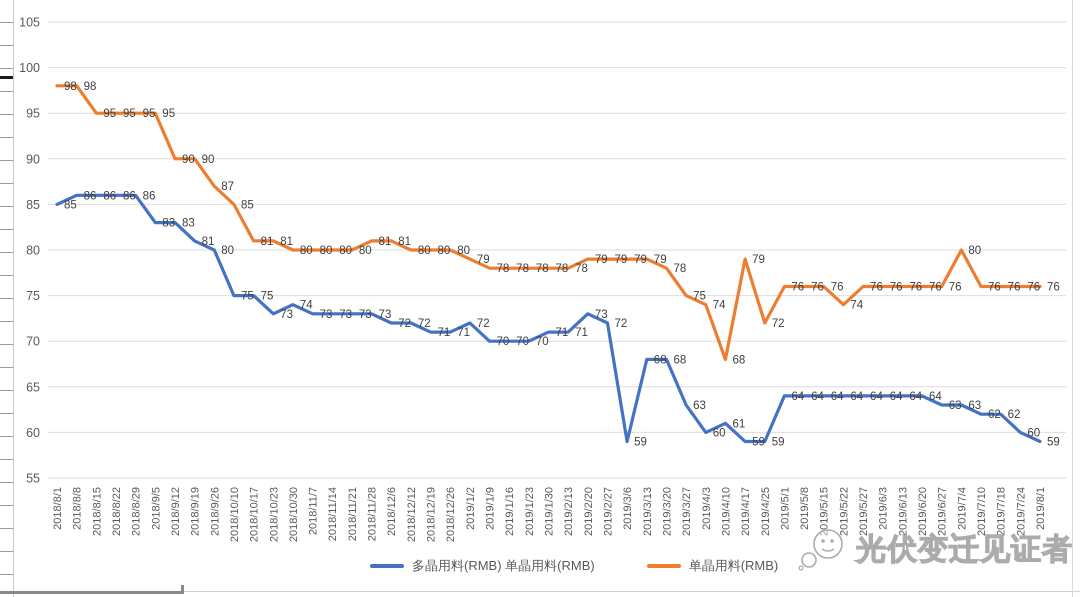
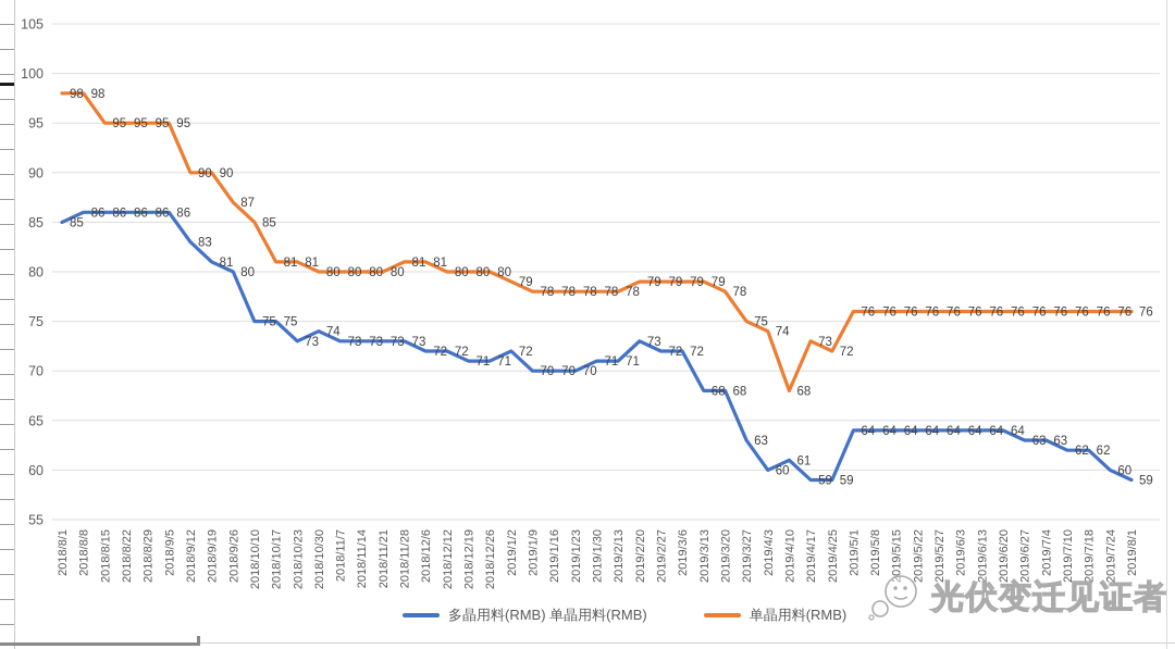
多晶用料(RMB) 单晶用料(RMB)/2018/9/5: 83 -> 86
多晶用料(RMB) 单晶用料(RMB)/2019/3/6: 59 -> 72
单晶用料(RMB)/2019/4/17: 79 -> 73
单晶用料(RMB)/2019/5/22: 74 -> 76
单晶用料(RMB)/2019/7/4: 80 -> 76
